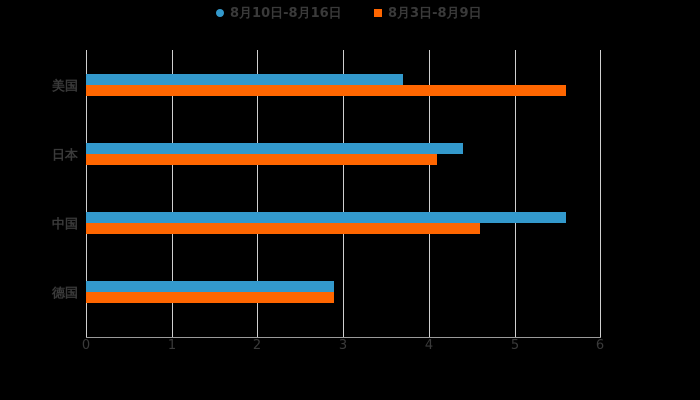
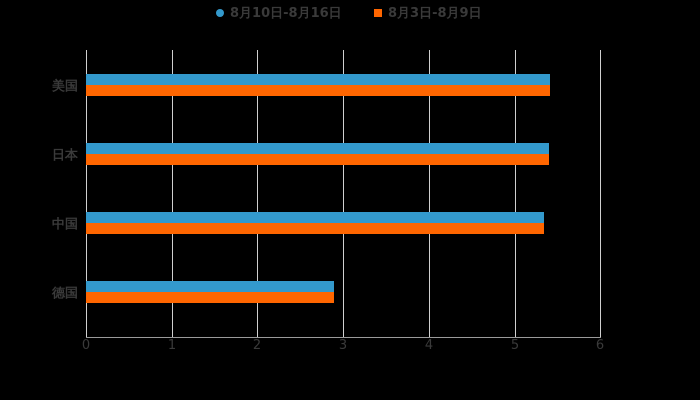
8月10日-8月16日/美国: 3.7 -> 5.4
8月3日-8月9日/美国: 5.6 -> 5.4
8月10日-8月16日/日本: 4.4 -> 5.4
8月3日-8月9日/日本: 4.1 -> 5.4
8月10日-8月16日/中国: 5.6 -> 5.3
8月3日-8月9日/中国: 4.6 -> 5.3
